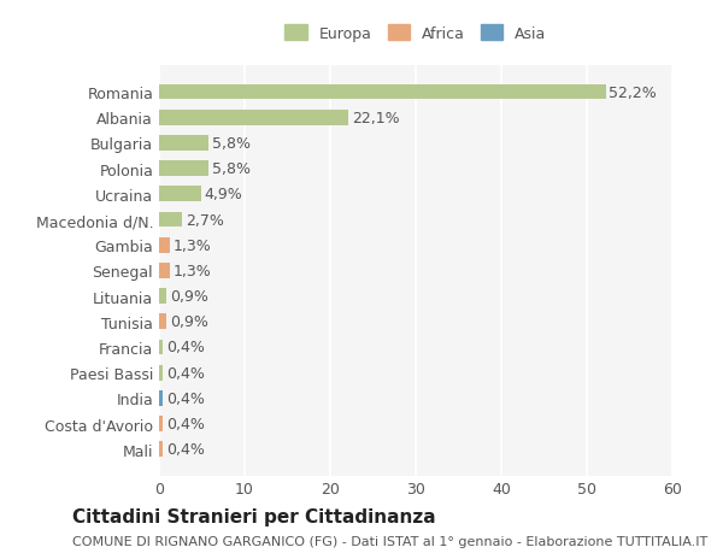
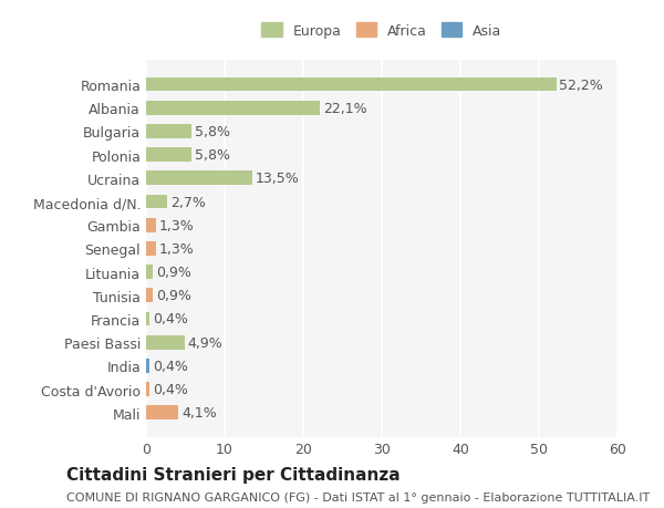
Ucraina: 4,9% -> 13,5%
Paesi Bassi: 0,4% -> 4,9%
Mali: 0,4% -> 4,1%
